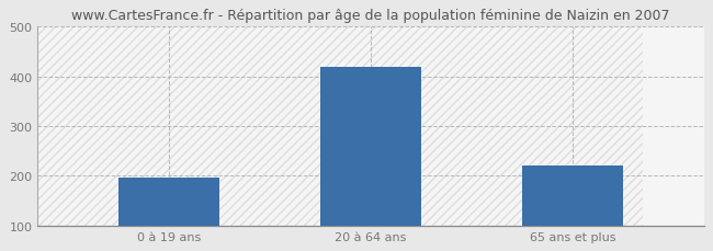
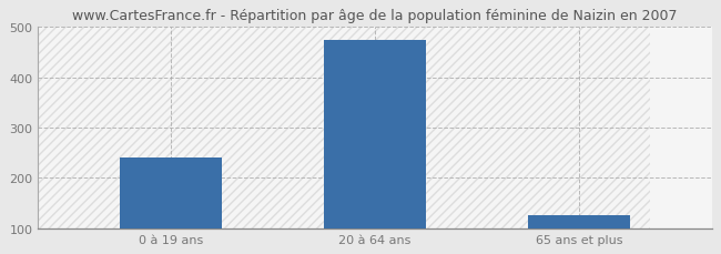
0 à 19 ans: 197 -> 240
20 à 64 ans: 419 -> 475
65 ans et plus: 221 -> 125
